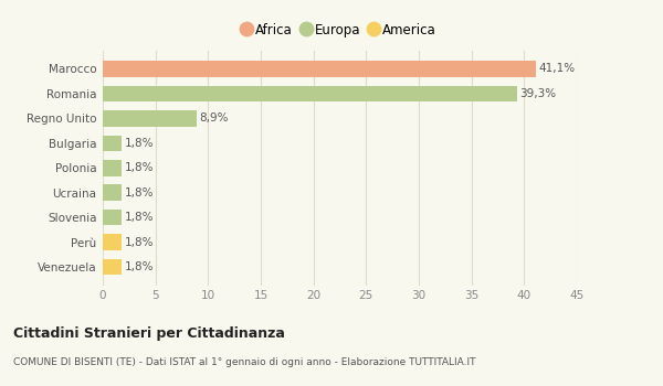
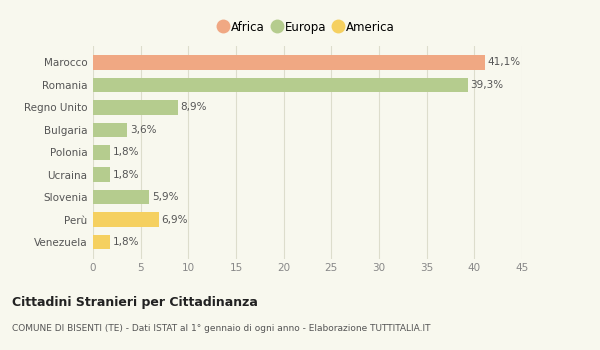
Bulgaria: 1,8% -> 3,6%
Slovenia: 1,8% -> 5,9%
Perù: 1,8% -> 6,9%
